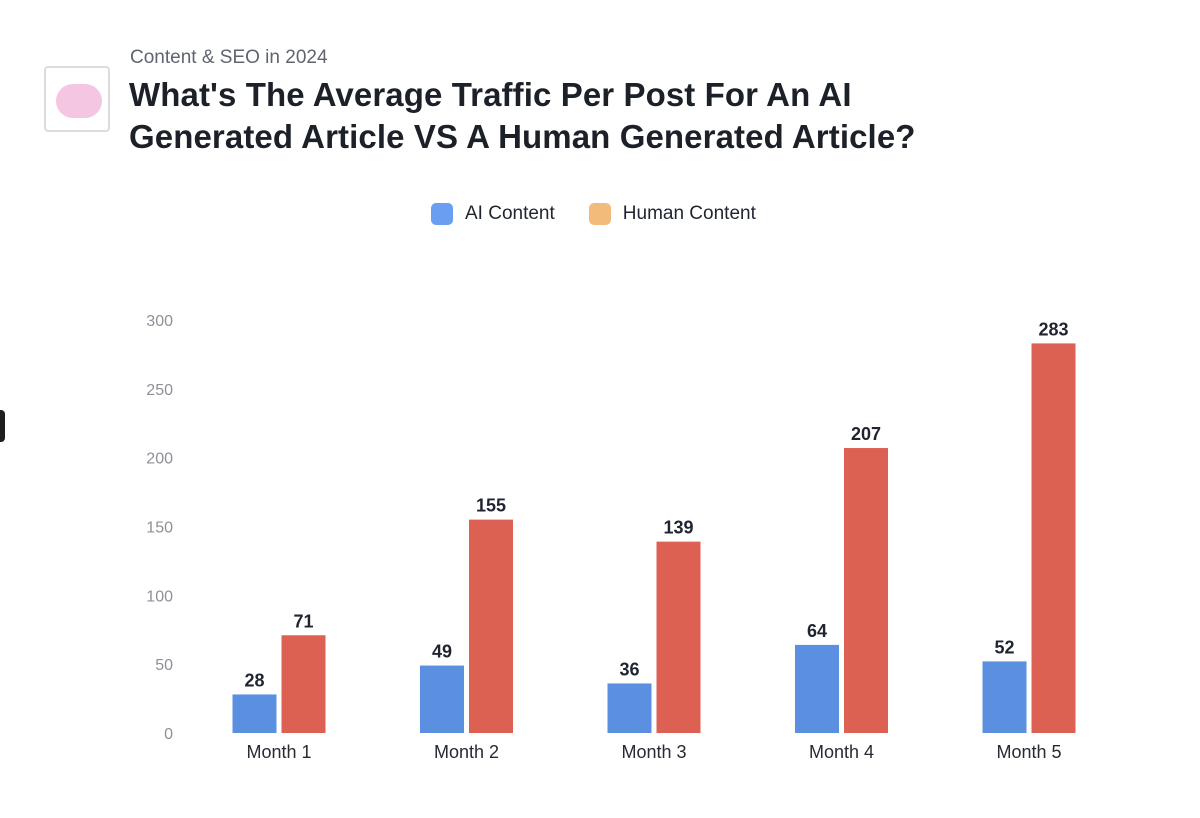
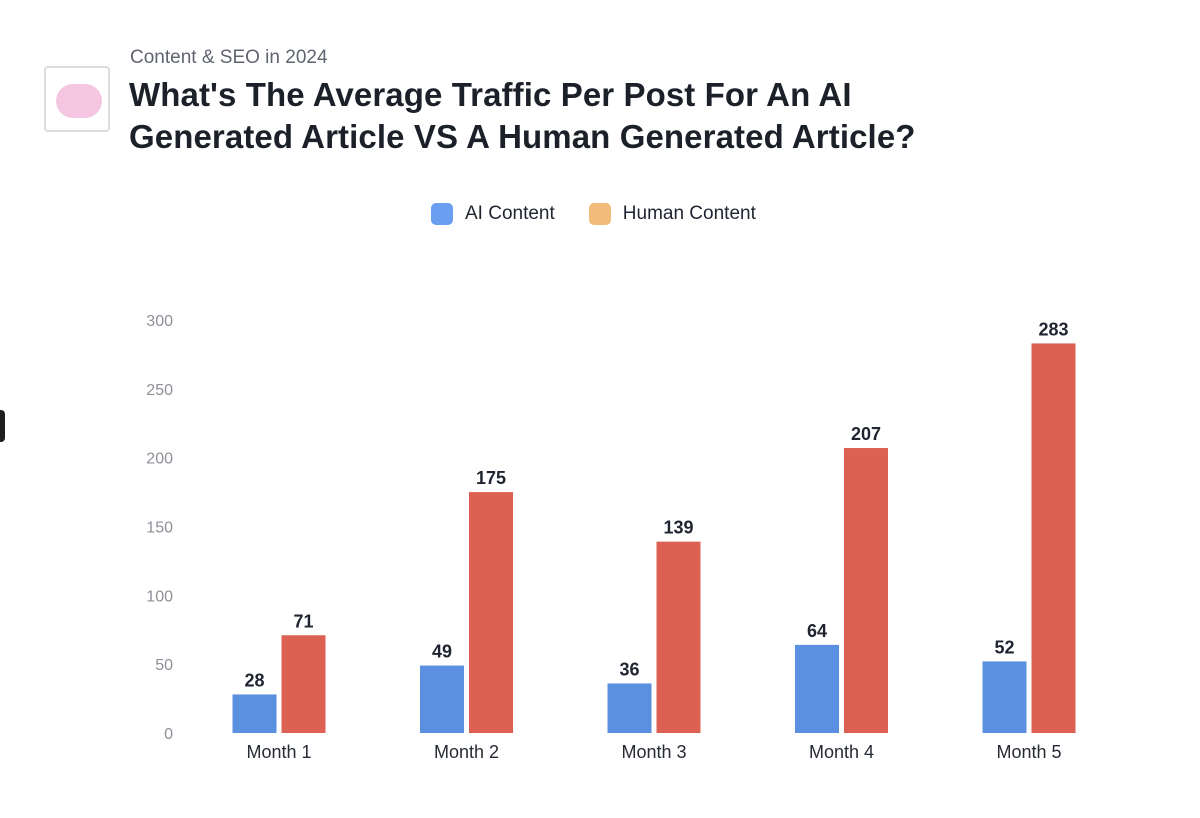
Human Content/Month 2: 155 -> 175
